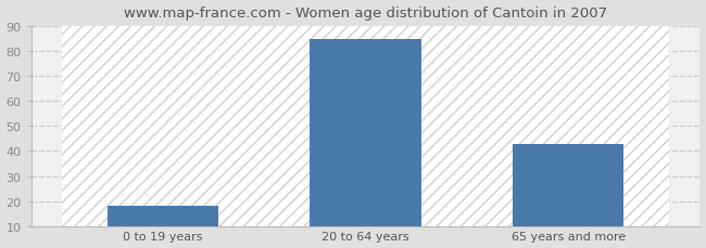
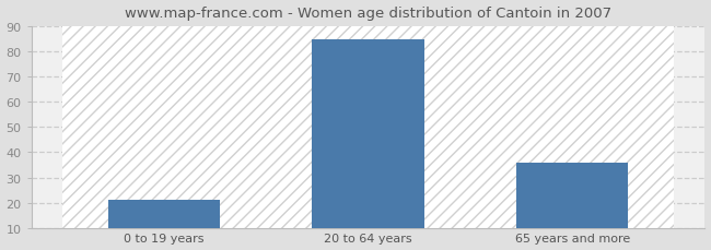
0 to 19 years: 18 -> 21
65 years and more: 43 -> 36
